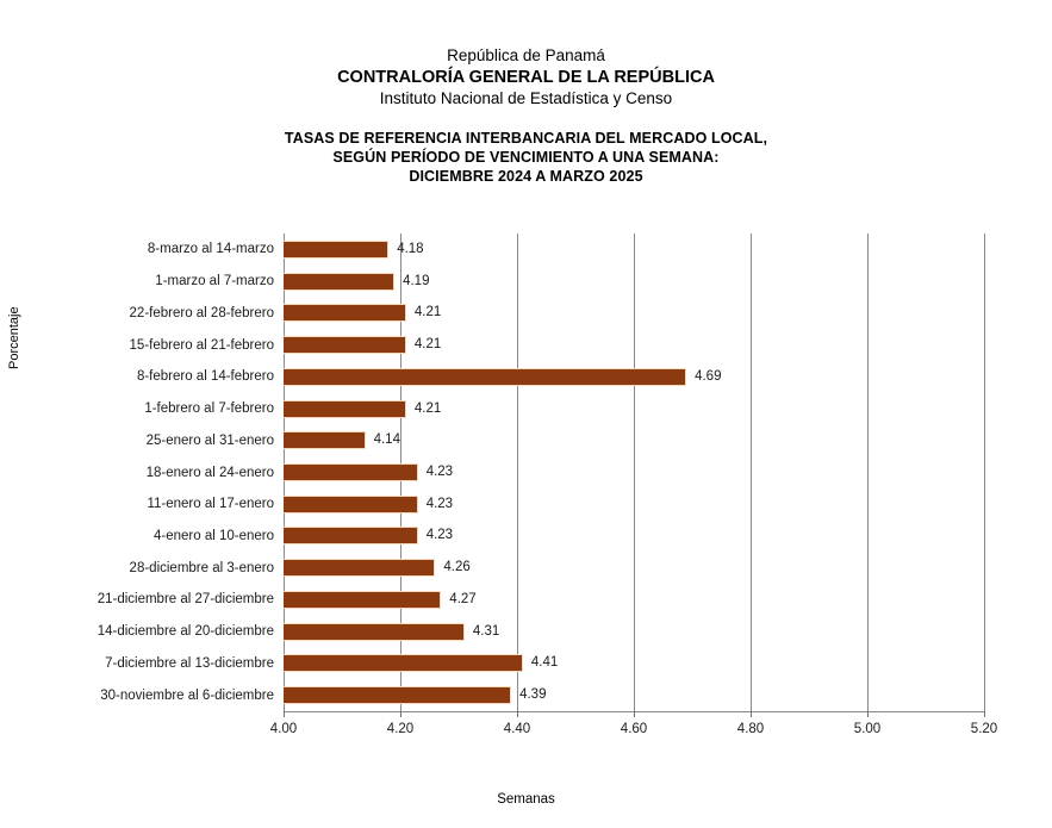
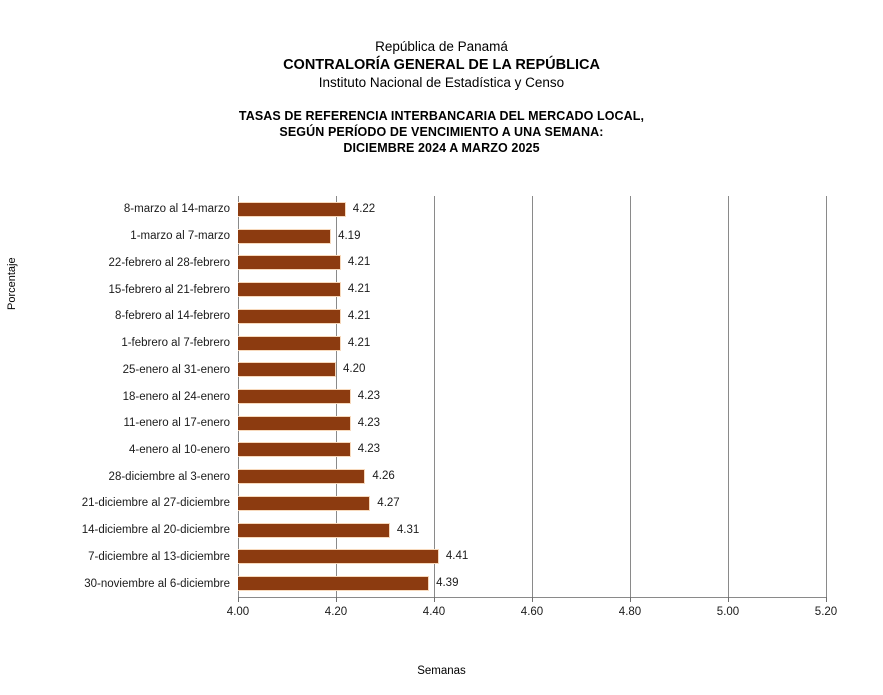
8-marzo al 14-marzo: 4.18 -> 4.22
8-febrero al 14-febrero: 4.69 -> 4.21
25-enero al 31-enero: 4.14 -> 4.20
